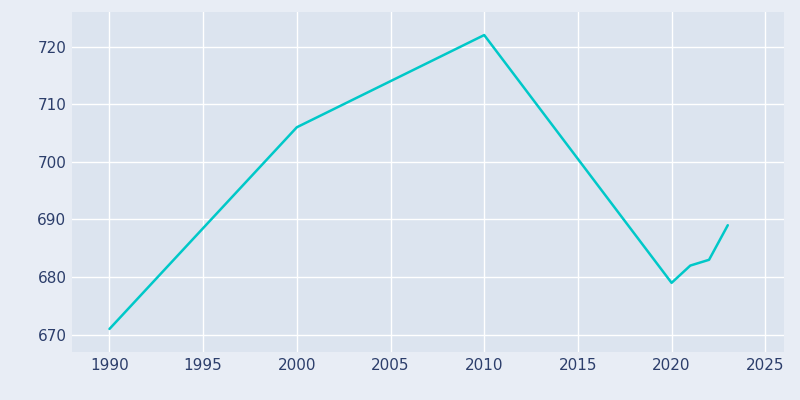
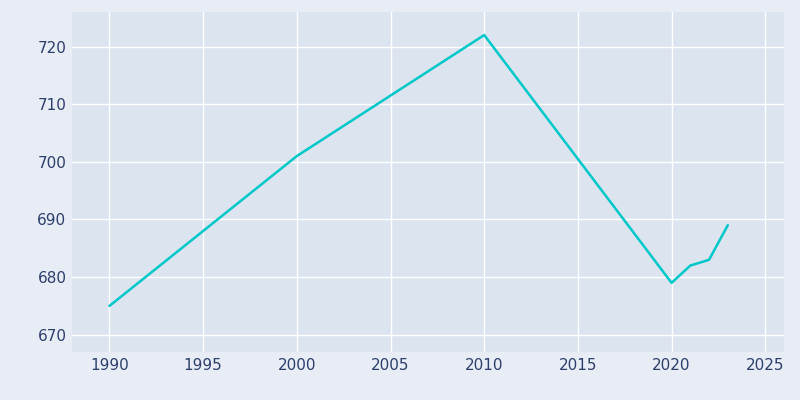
1990: 671 -> 675
2000: 706 -> 701
